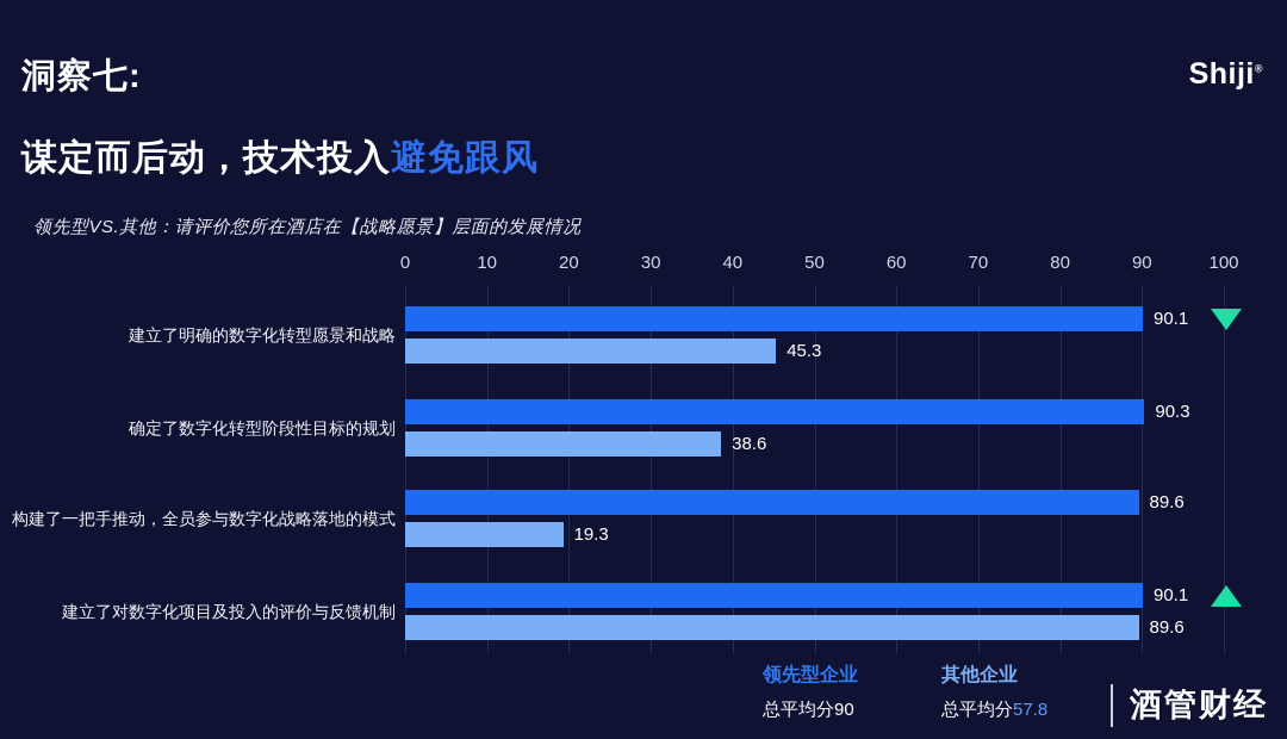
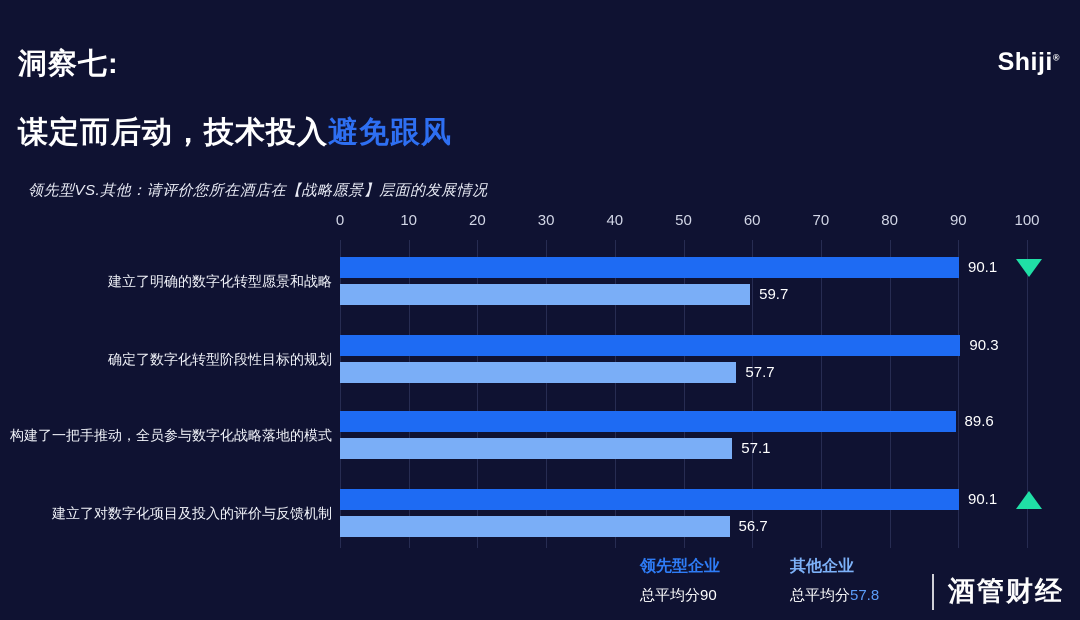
其他企业/建立了明确的数字化转型愿景和战略: 45.3 -> 59.7
其他企业/确定了数字化转型阶段性目标的规划: 38.6 -> 57.7
其他企业/构建了一把手推动，全员参与数字化战略落地的模式: 19.3 -> 57.1
其他企业/建立了对数字化项目及投入的评价与反馈机制: 89.6 -> 56.7
